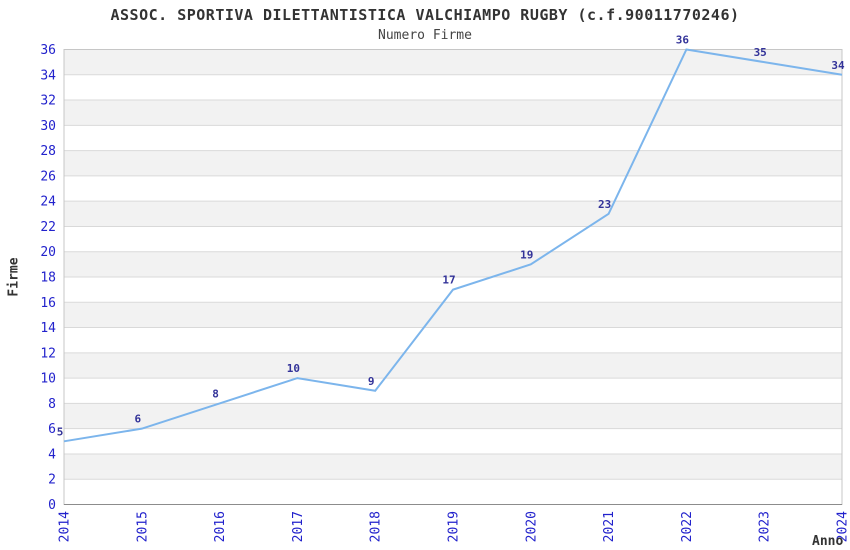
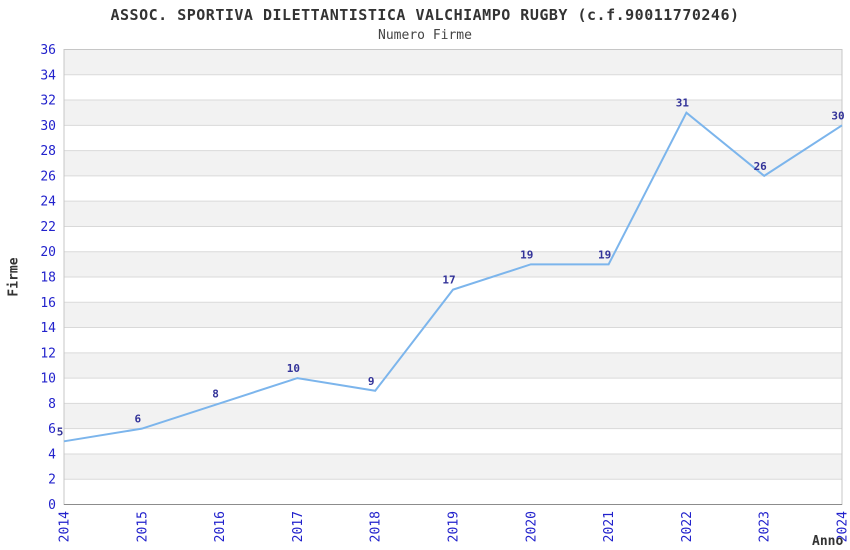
2021: 23 -> 19
2022: 36 -> 31
2023: 35 -> 26
2024: 34 -> 30
